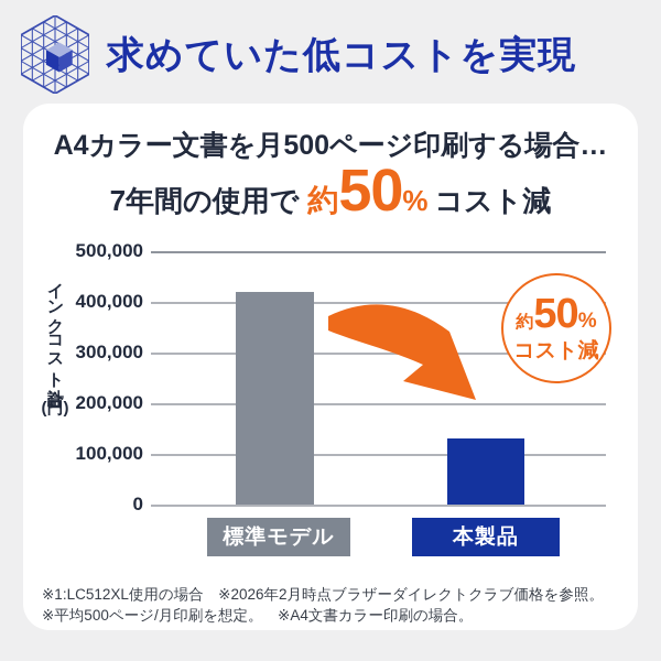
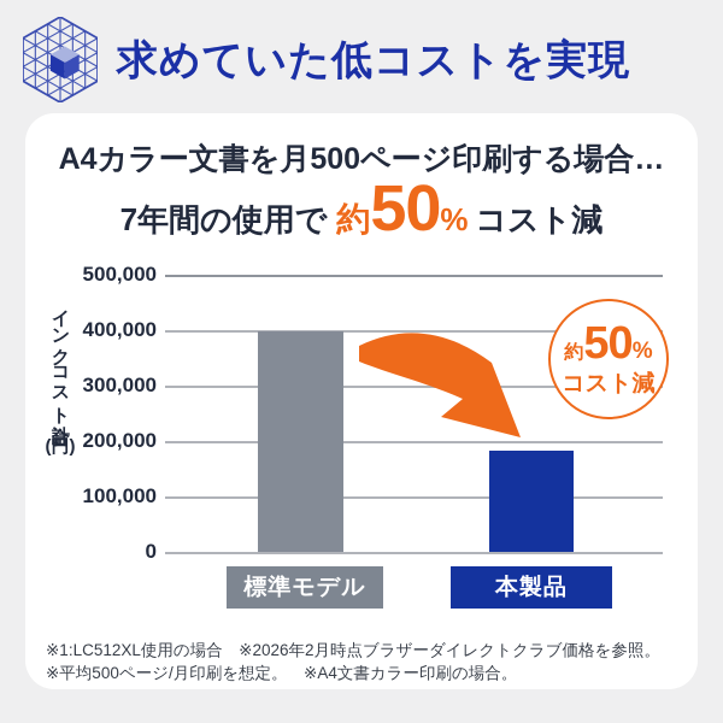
標準モデル※1: 420000 -> 400000
本製品: 130000 -> 180000
